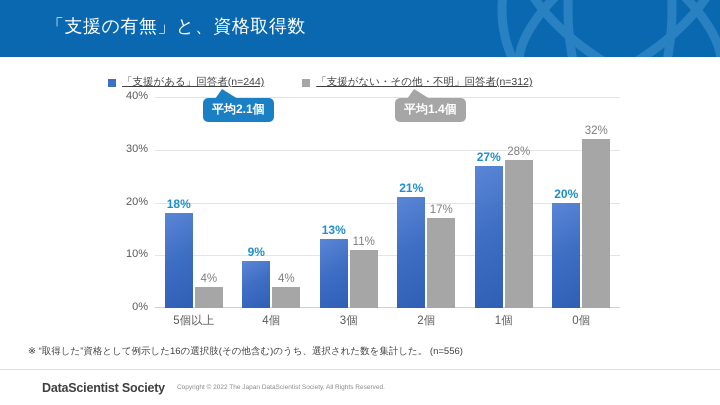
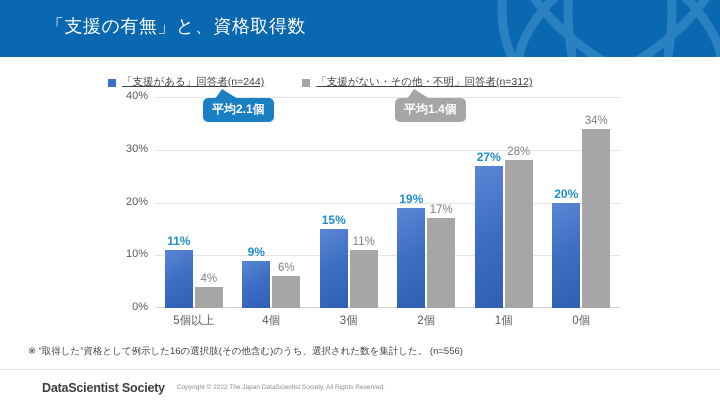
「支援がある」回答者(n=244)/5個以上: 18% -> 11%
「支援がない・その他・不明」回答者(n=312)/4個: 4% -> 6%
「支援がある」回答者(n=244)/3個: 13% -> 15%
「支援がある」回答者(n=244)/2個: 21% -> 19%
「支援がない・その他・不明」回答者(n=312)/0個: 32% -> 34%
